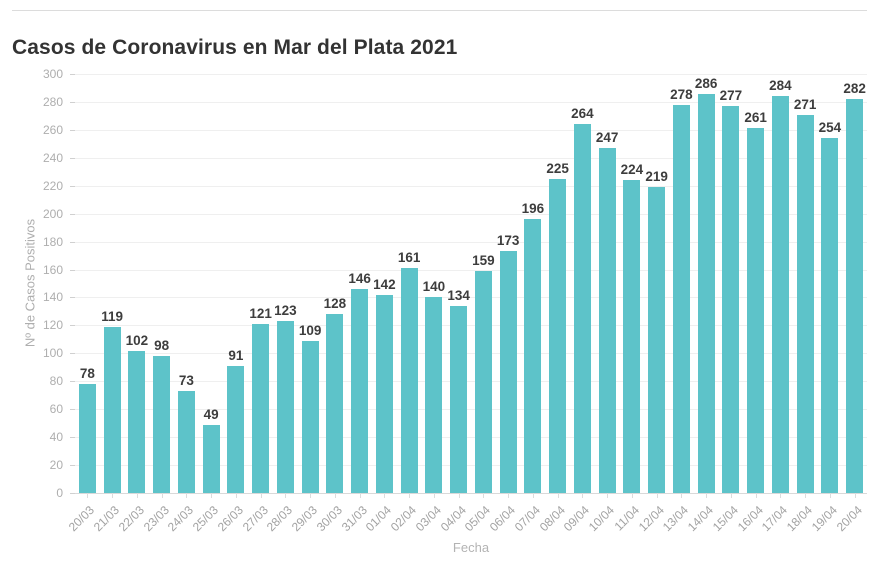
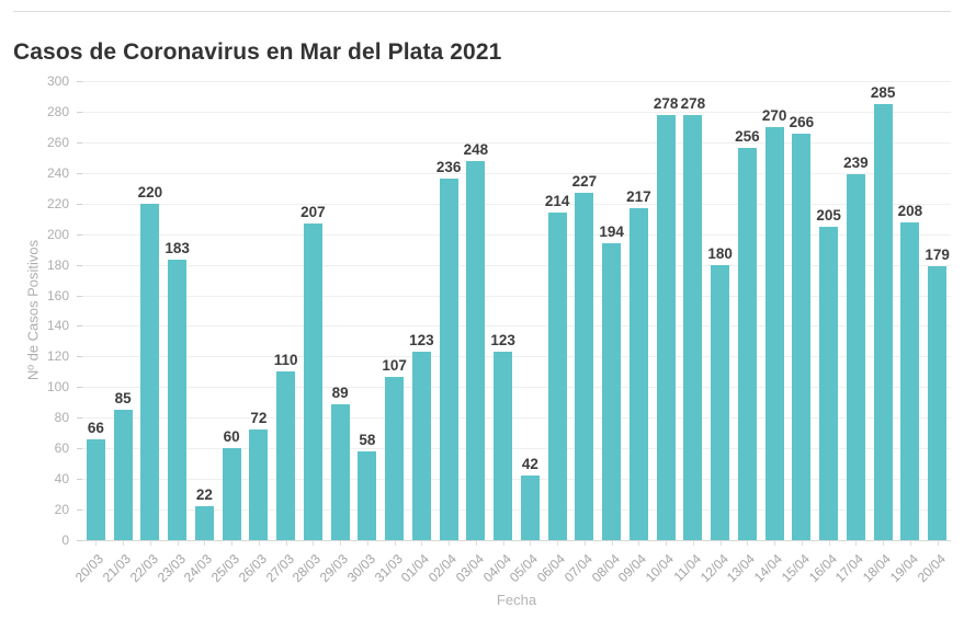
20/03: 78 -> 66
21/03: 119 -> 85
22/03: 102 -> 220
23/03: 98 -> 183
24/03: 73 -> 22
25/03: 49 -> 60
26/03: 91 -> 72
27/03: 121 -> 110
28/03: 123 -> 207
29/03: 109 -> 89
30/03: 128 -> 58
31/03: 146 -> 107
01/04: 142 -> 123
02/04: 161 -> 236
03/04: 140 -> 248
04/04: 134 -> 123
05/04: 159 -> 42
06/04: 173 -> 214
07/04: 196 -> 227
08/04: 225 -> 194
09/04: 264 -> 217
10/04: 247 -> 278
11/04: 224 -> 278
12/04: 219 -> 180
13/04: 278 -> 256
14/04: 286 -> 270
15/04: 277 -> 266
16/04: 261 -> 205
17/04: 284 -> 239
18/04: 271 -> 285
19/04: 254 -> 208
20/04: 282 -> 179
